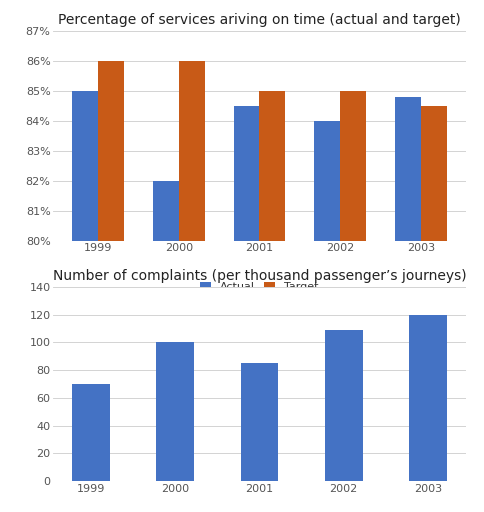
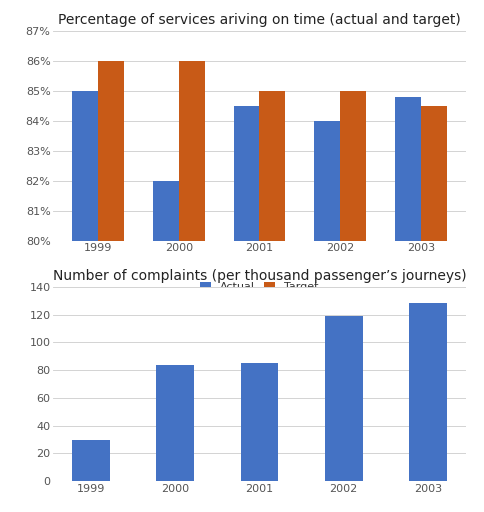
Number of complaints (per thousand passenger’s journeys)/1999: 70 -> 30
Number of complaints (per thousand passenger’s journeys)/2000: 100 -> 84
Number of complaints (per thousand passenger’s journeys)/2002: 109 -> 119
Number of complaints (per thousand passenger’s journeys)/2003: 120 -> 128
